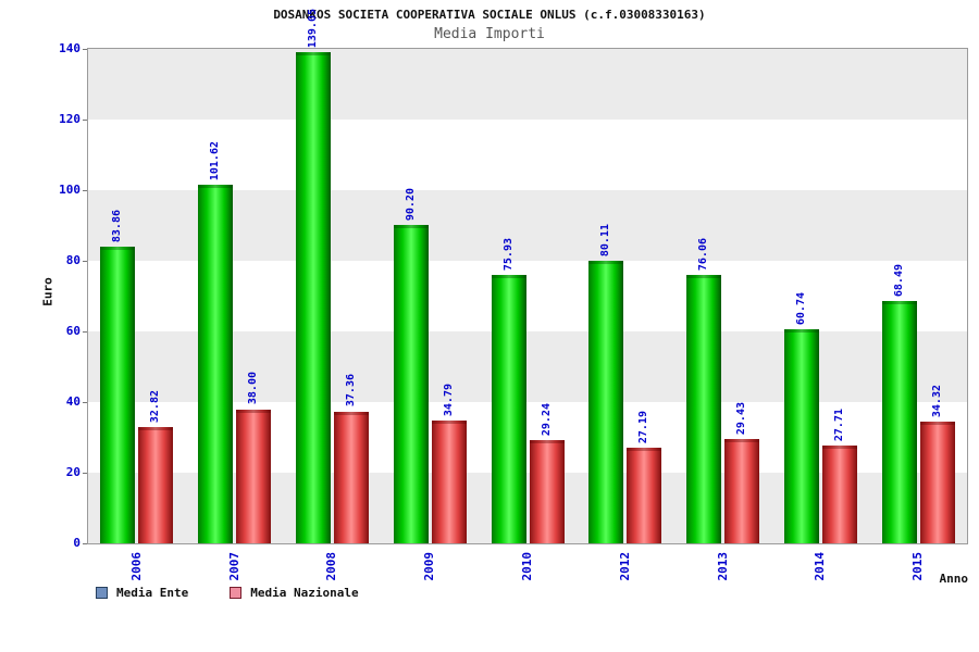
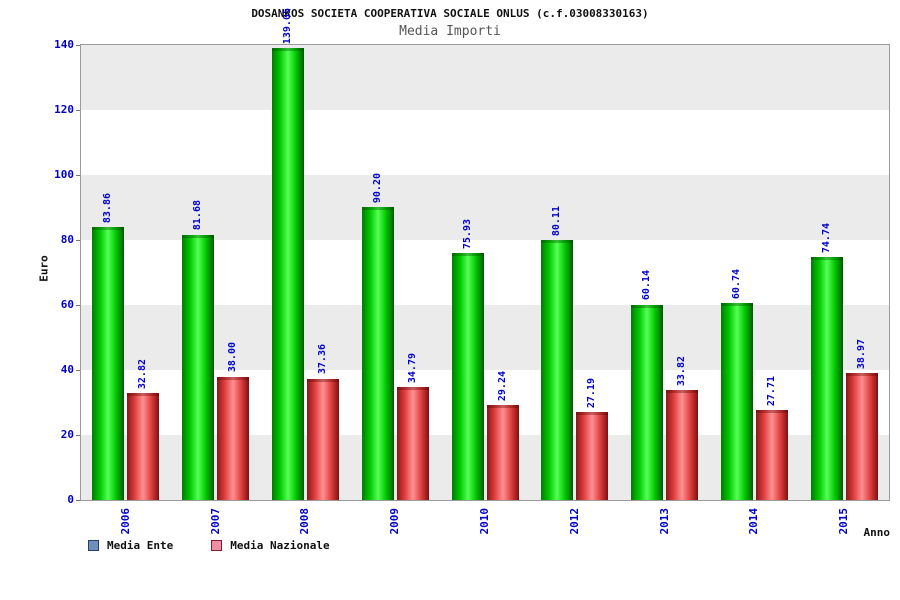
Media Ente/2007: 101.62 -> 81.68
Media Ente/2013: 76.06 -> 60.14
Media Nazionale/2013: 29.43 -> 33.82
Media Ente/2015: 68.49 -> 74.74
Media Nazionale/2015: 34.32 -> 38.97
